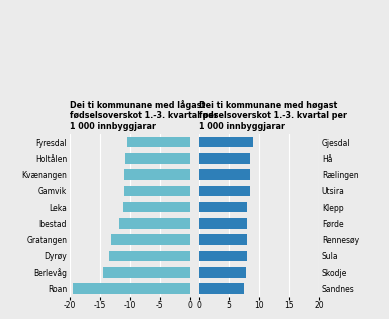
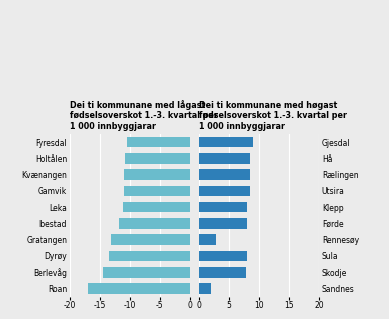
Roan: -19.5 -> -17.0
Rennesøy: 8.0 -> 2.8
Sandnes: 7.5 -> 2.0
